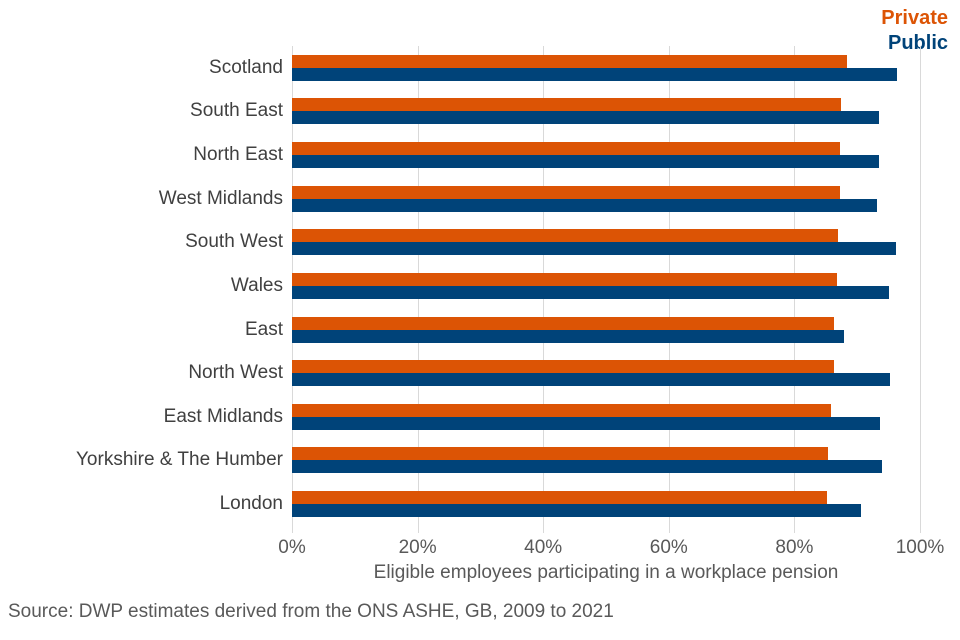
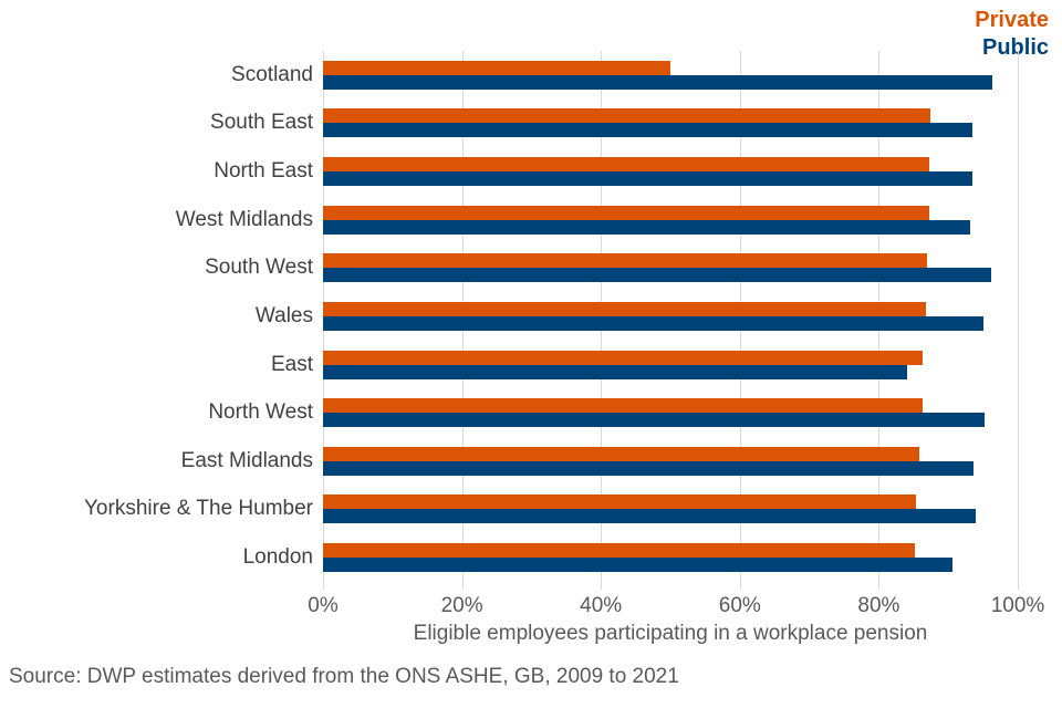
Private/Scotland: 88% -> 50%
Public/East: 88% -> 84%
